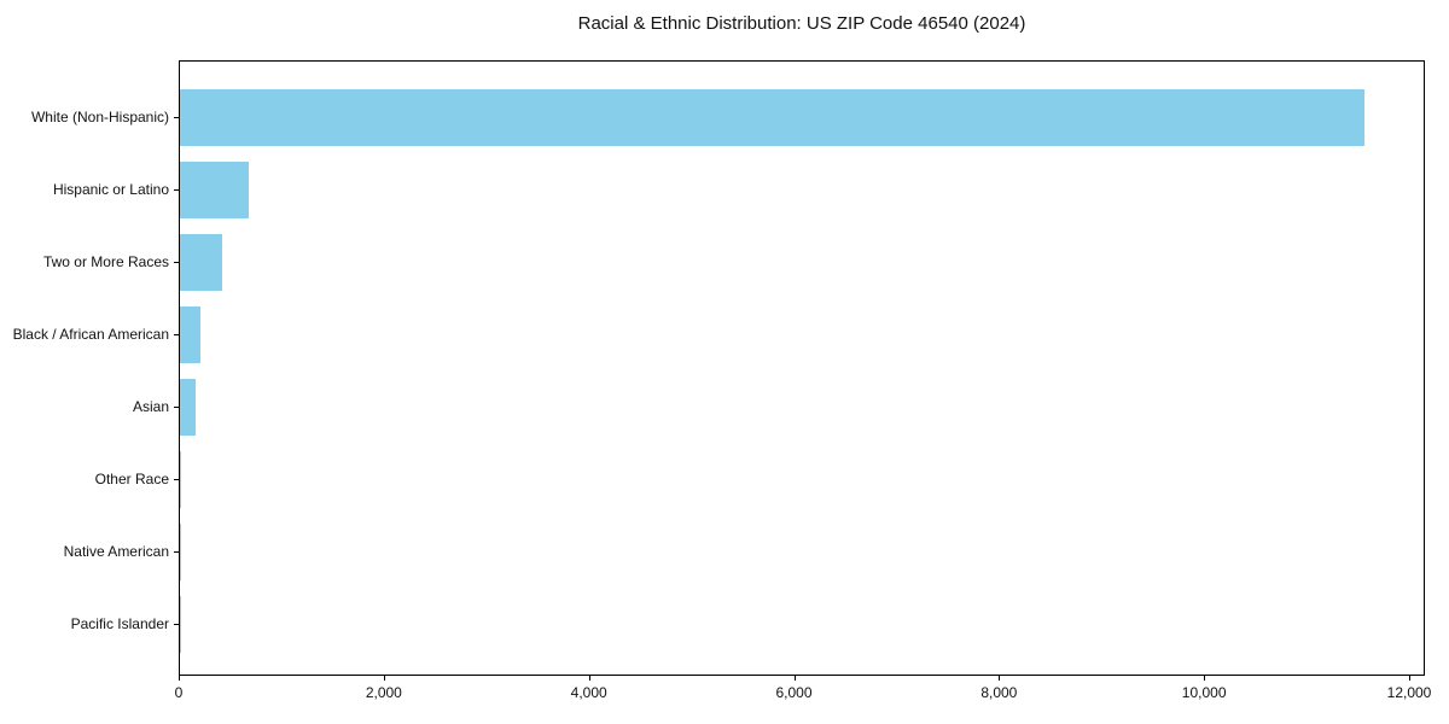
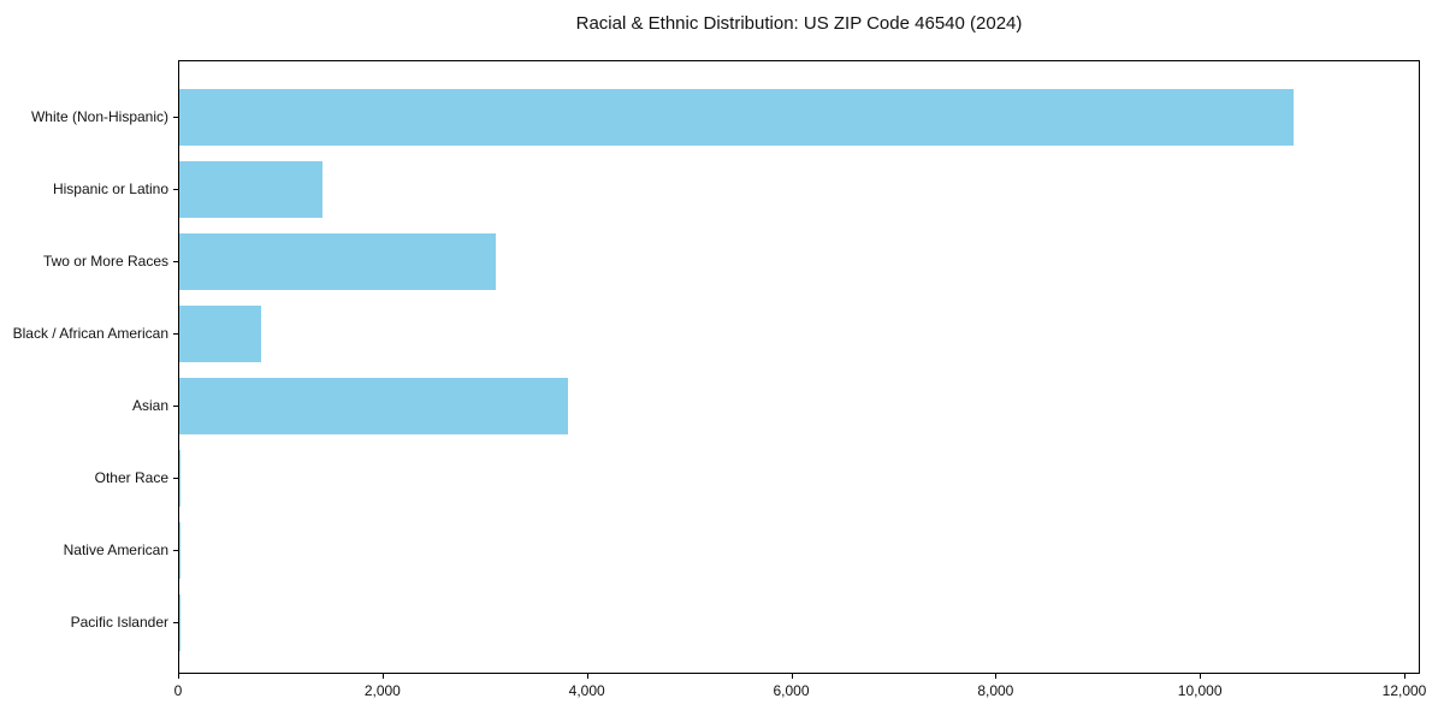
White (Non-Hispanic): 11600 -> 10900
Hispanic or Latino: 700 -> 1400
Two or More Races: 400 -> 3100
Black / African American: 200 -> 800
Asian: 200 -> 3800
